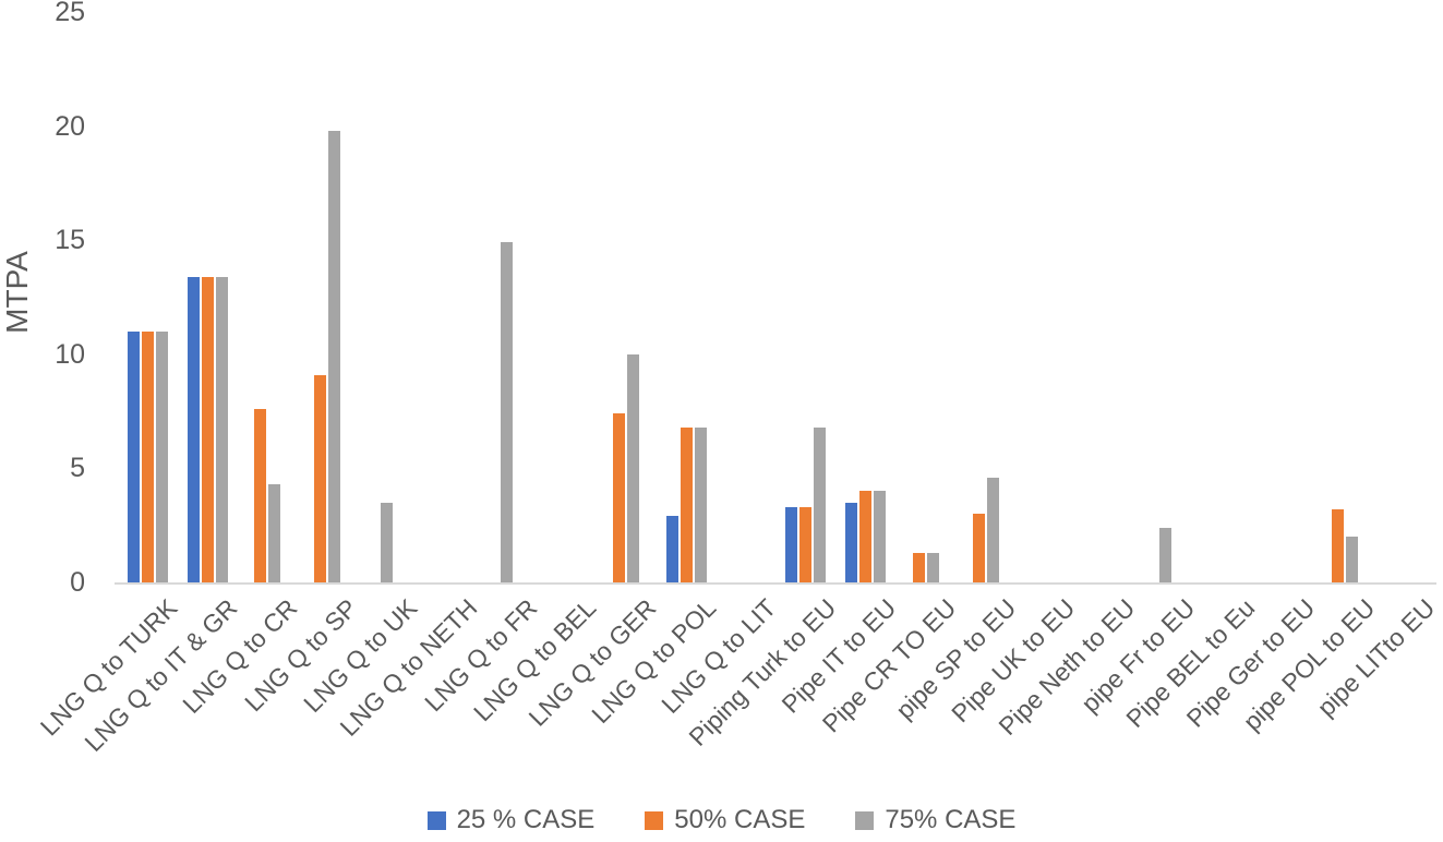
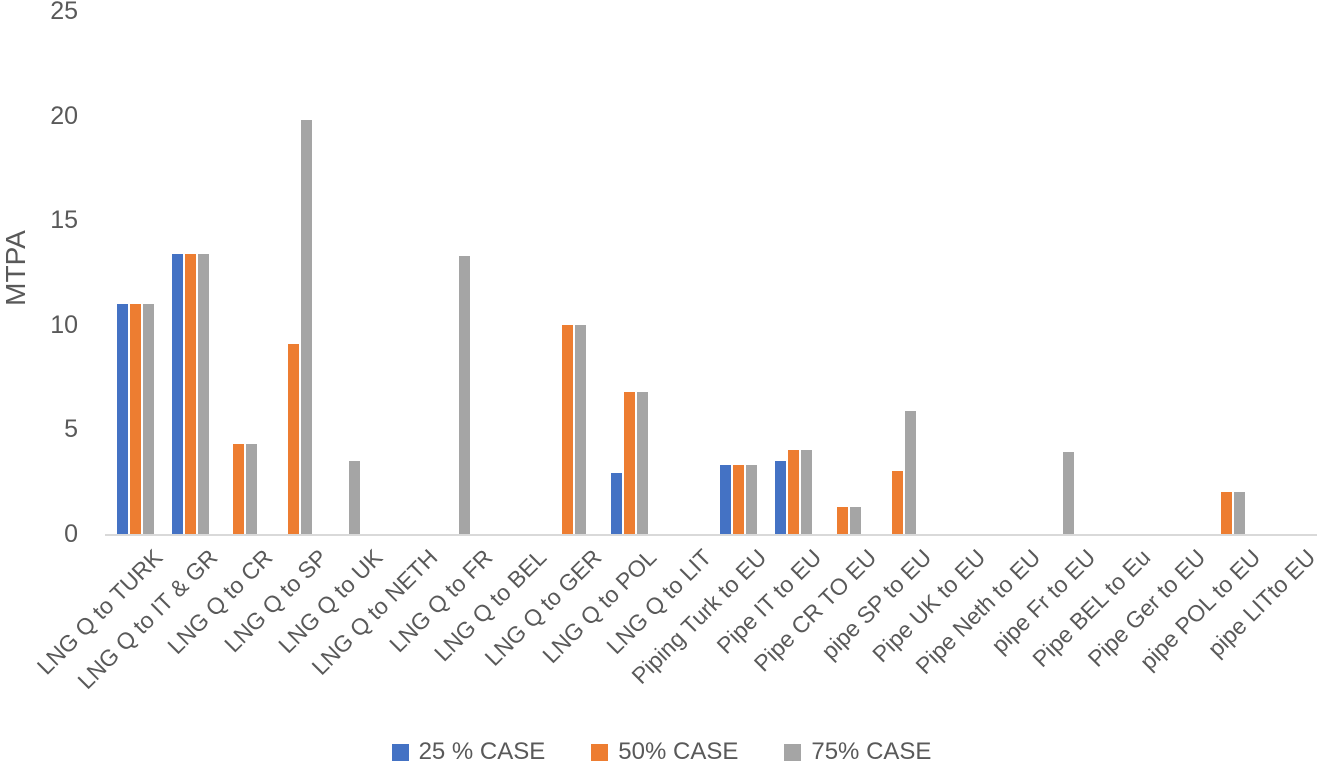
50% CASE/LNG Q to CR: 7.6 -> 4.3
75% CASE/LNG Q to FR: 14.9 -> 13.3
50% CASE/LNG Q to GER: 7.4 -> 10.0
75% CASE/Piping Turk to EU: 6.8 -> 3.3
75% CASE/pipe SP to EU: 4.6 -> 5.9
75% CASE/pipe Fr to EU: 2.4 -> 3.9
50% CASE/pipe POL to EU: 3.2 -> 2.0
